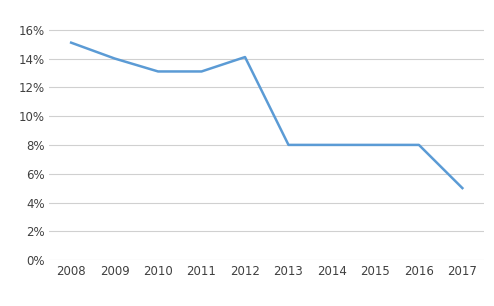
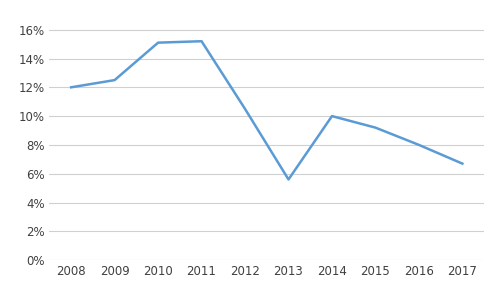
2008: 15.1% -> 12.0%
2009: 14.0% -> 12.5%
2010: 13.1% -> 15.1%
2011: 13.1% -> 15.2%
2012: 14.1% -> 10.5%
2013: 8.0% -> 5.6%
2014: 8.0% -> 10.0%
2015: 8.0% -> 9.2%
2017: 5.0% -> 6.7%
